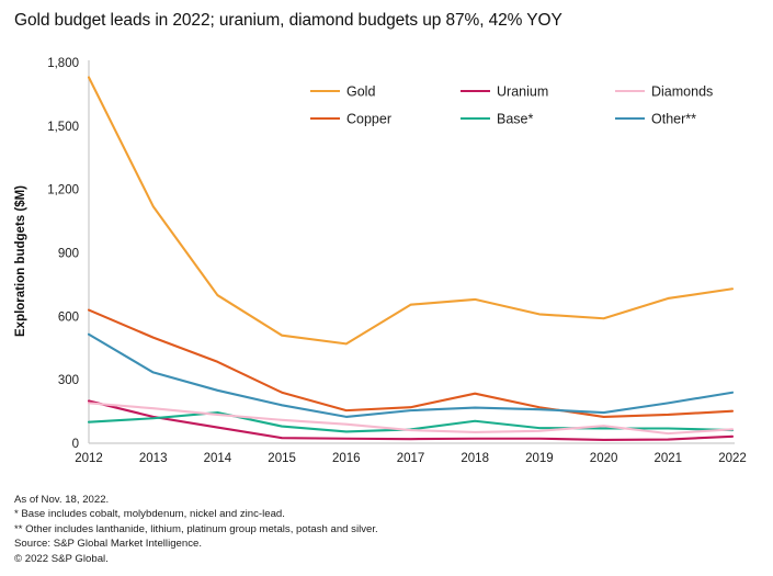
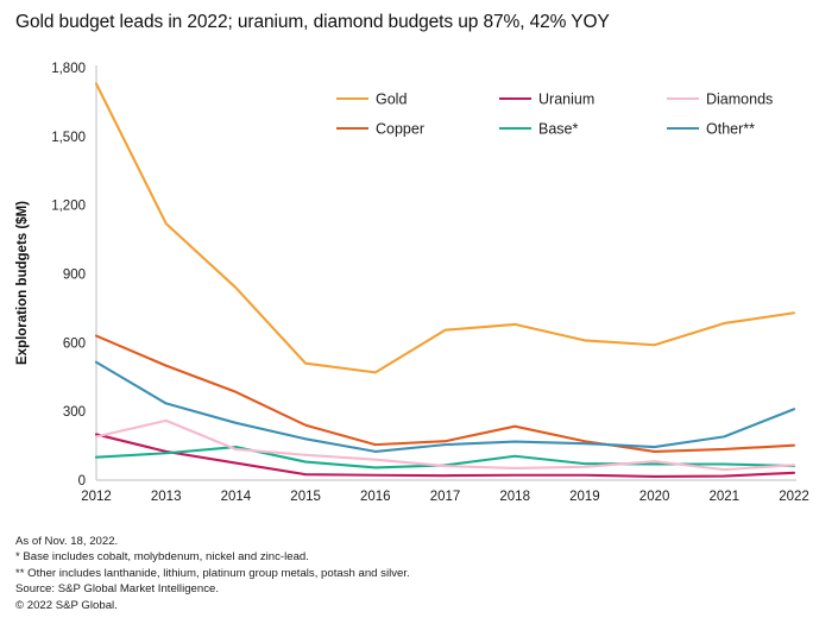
Diamonds/2013: 160 -> 260
Gold/2014: 700 -> 840
Other**/2022: 240 -> 310
